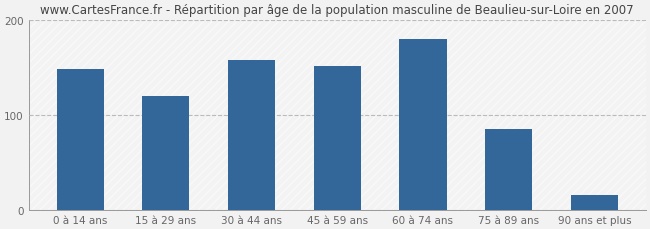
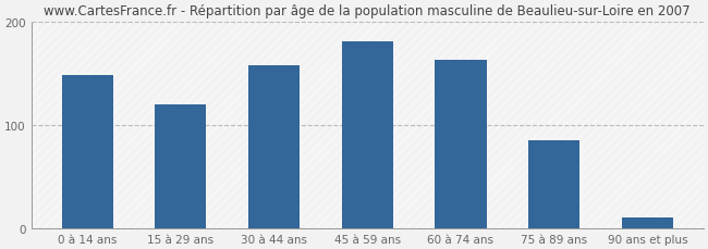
45 à 59 ans: 152 -> 181
60 à 74 ans: 180 -> 163
90 ans et plus: 16 -> 10
